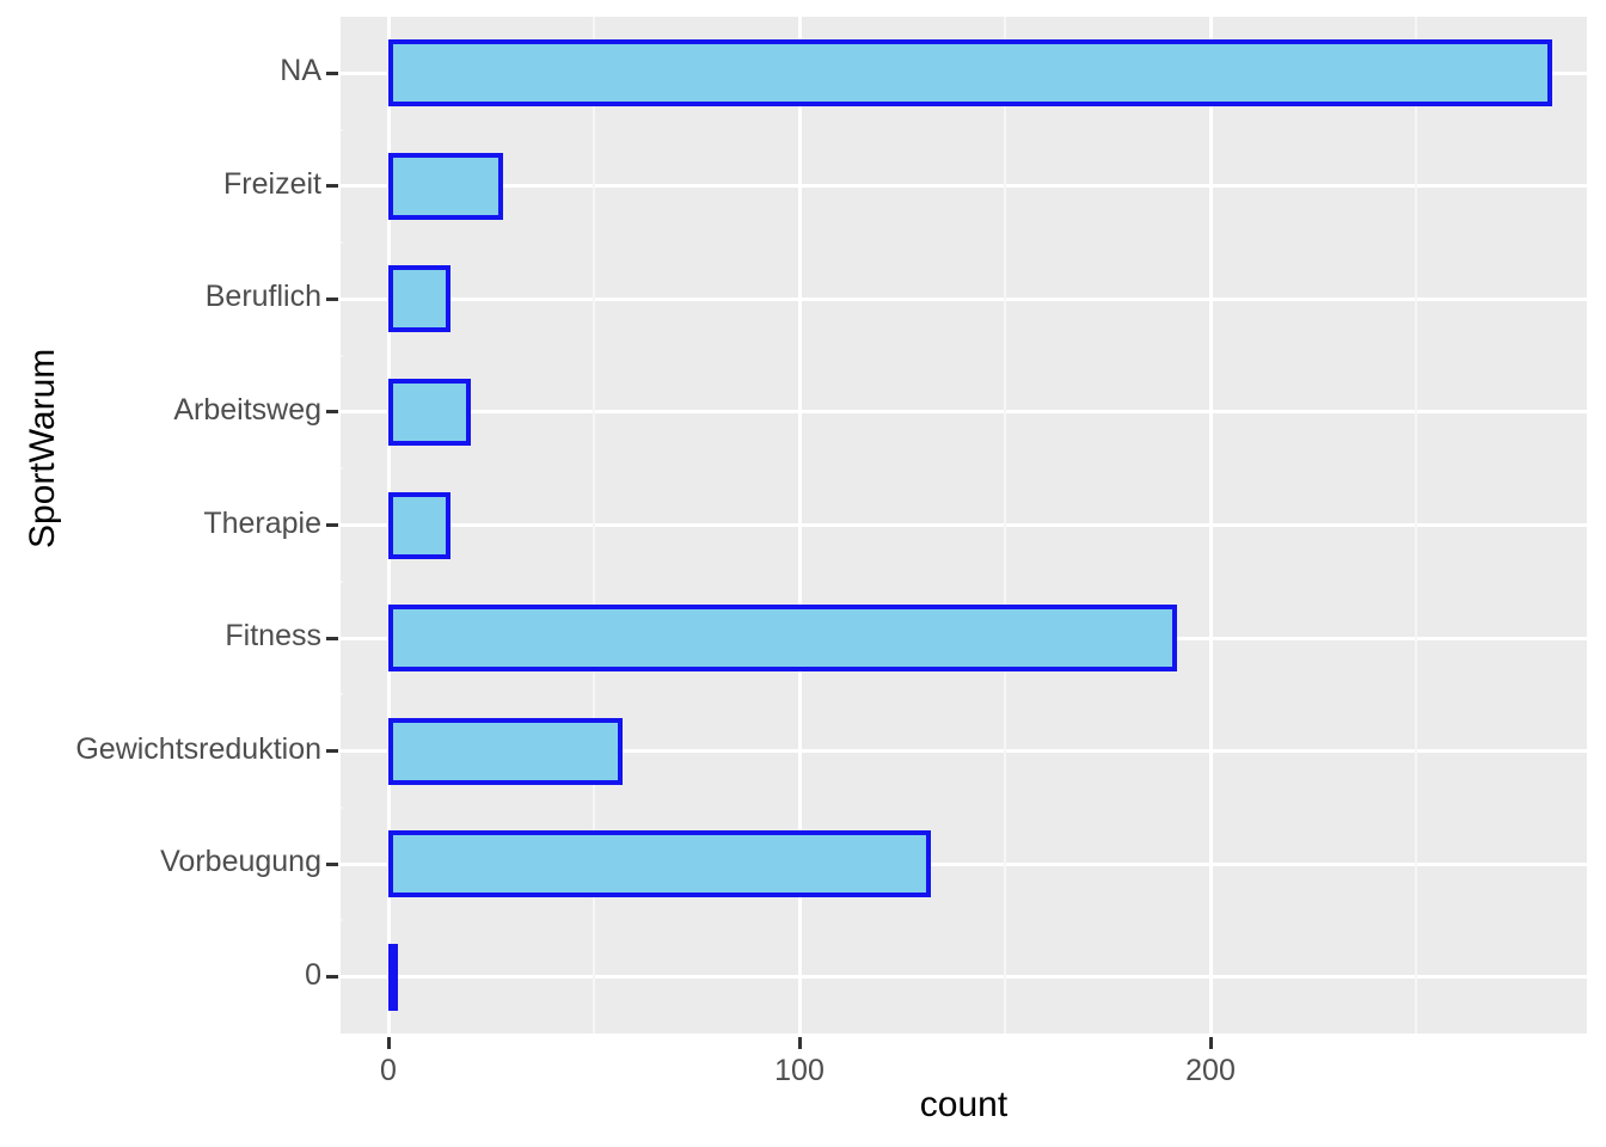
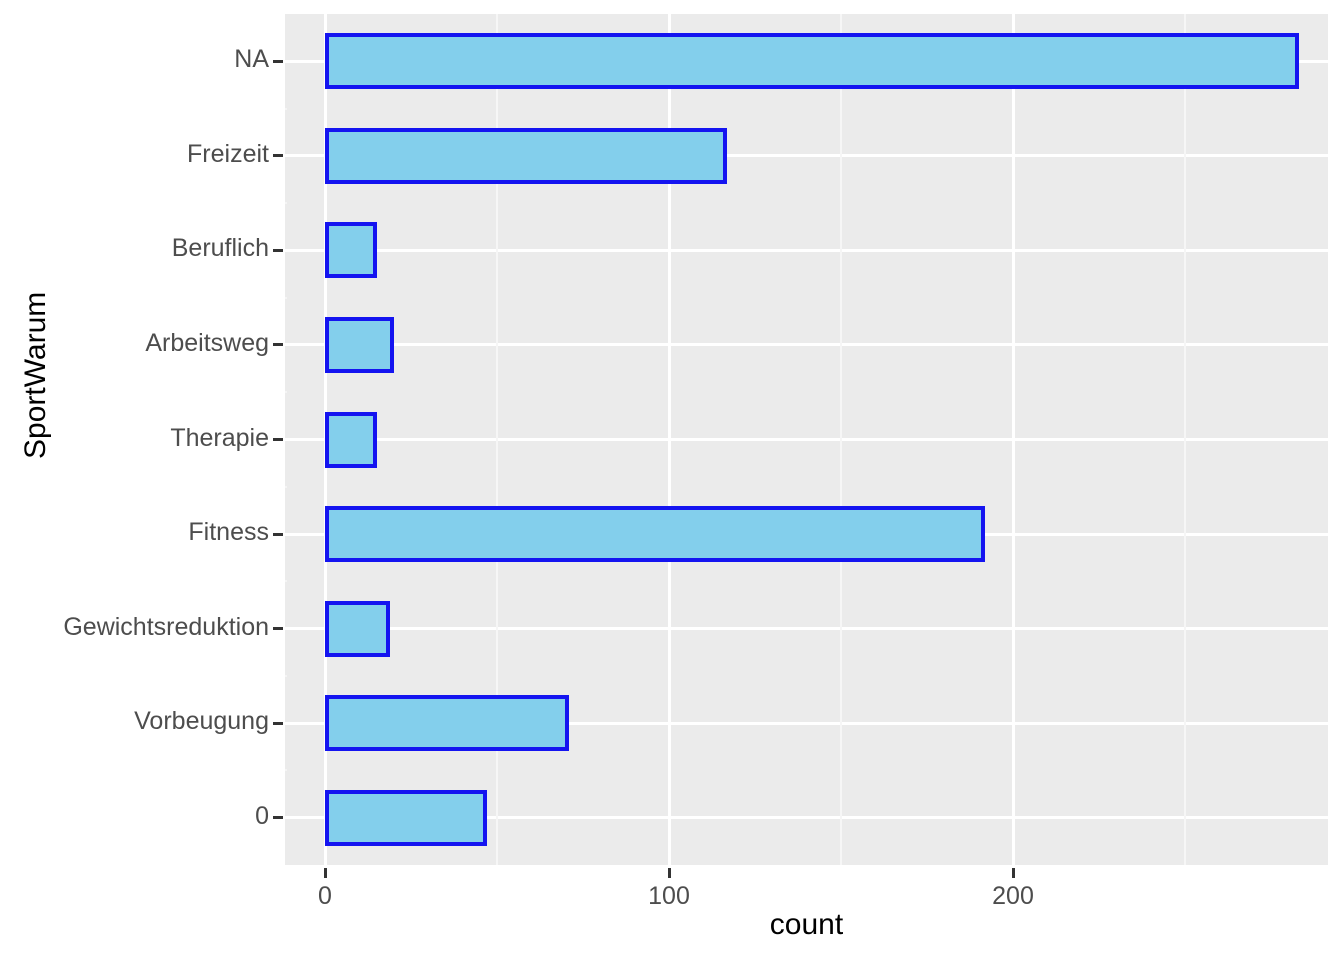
Freizeit: 28 -> 117
Gewichtsreduktion: 57 -> 19
Vorbeugung: 132 -> 71
0: 1 -> 47
